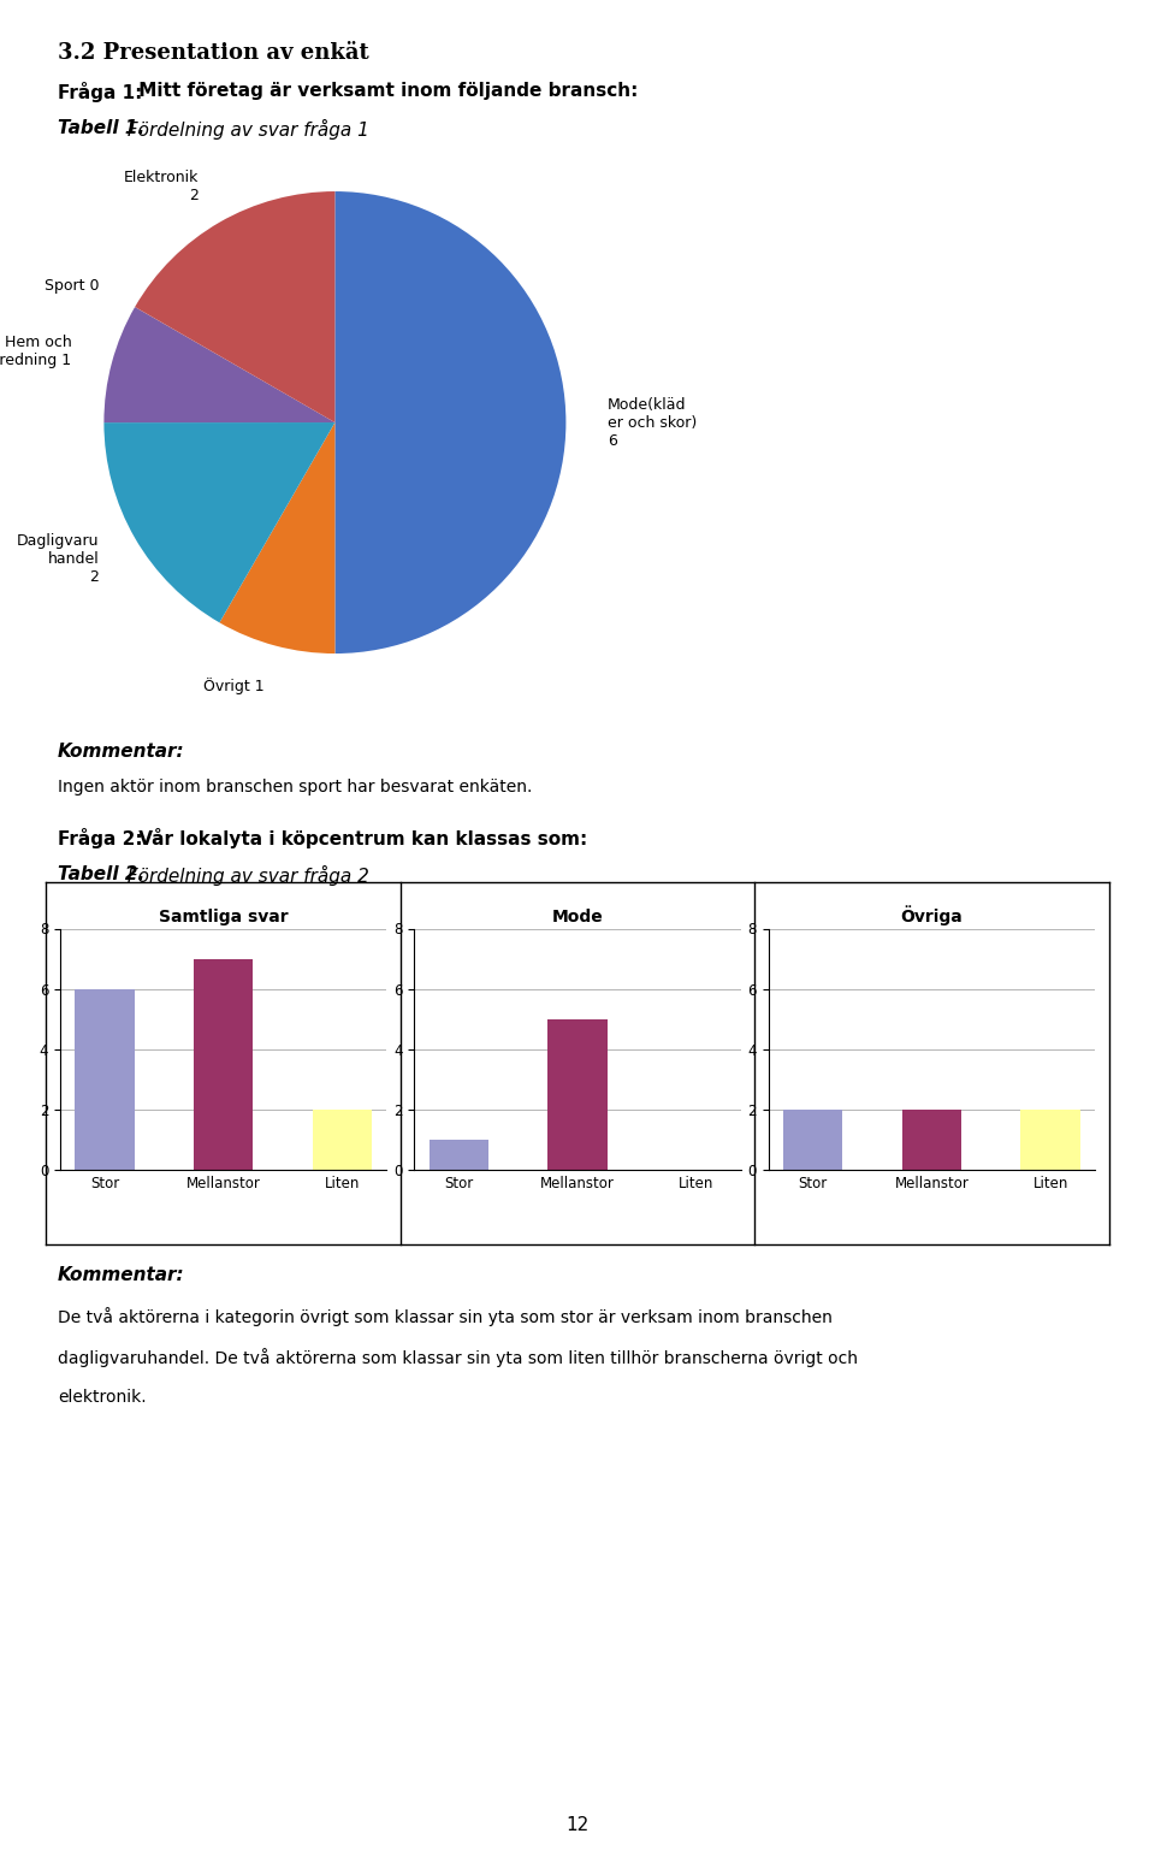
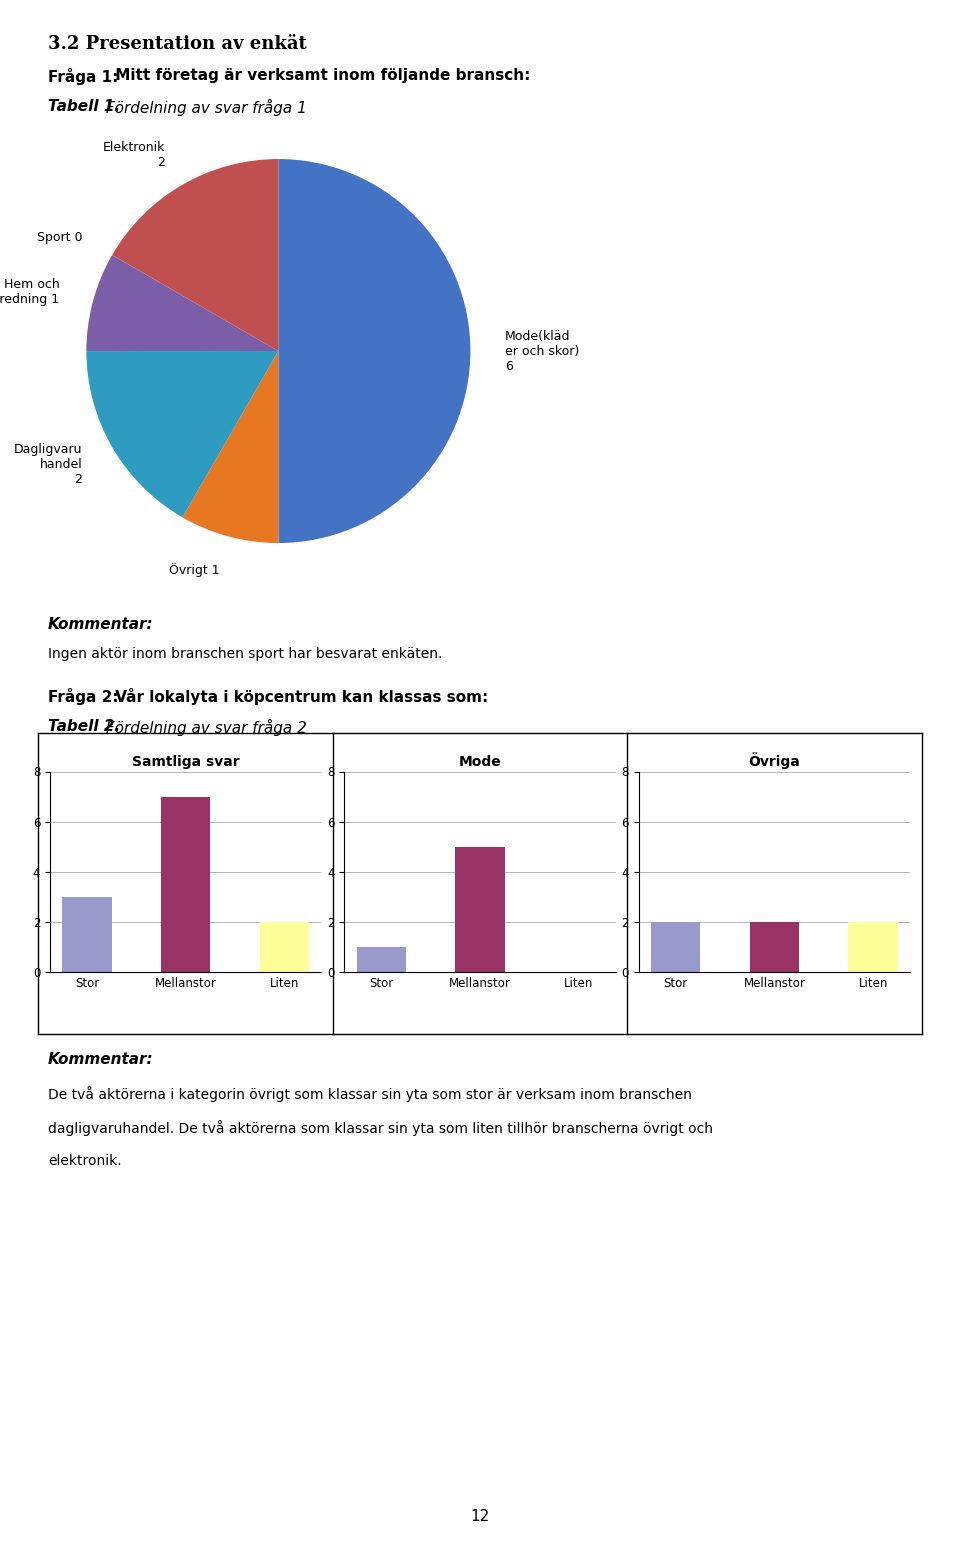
Samtliga svar/Stor: 6 -> 3
